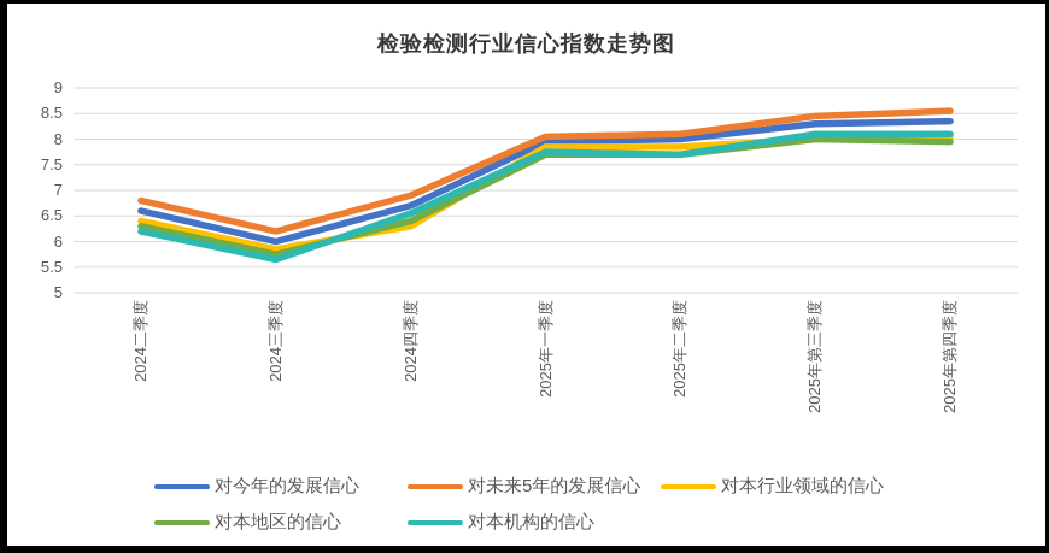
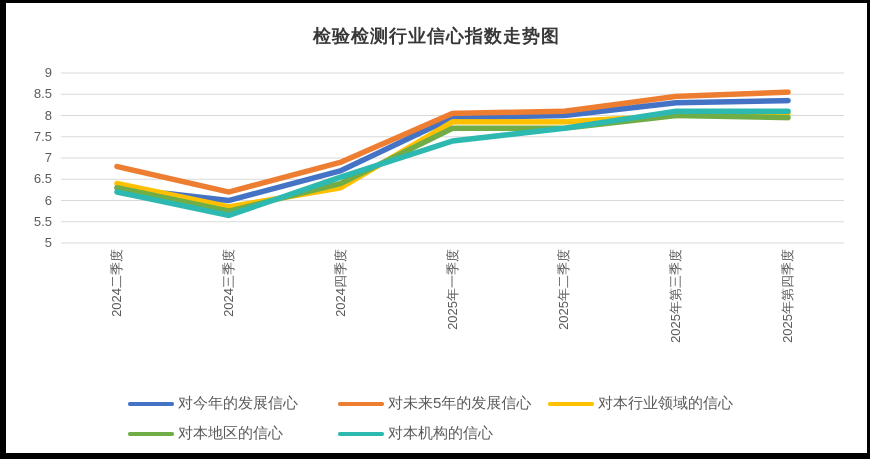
对今年的发展信心/2024二季度: 6.6 -> 6.3
对本机构的信心/2025年一季度: 7.8 -> 7.4
